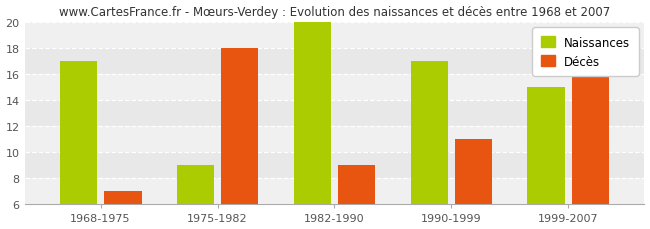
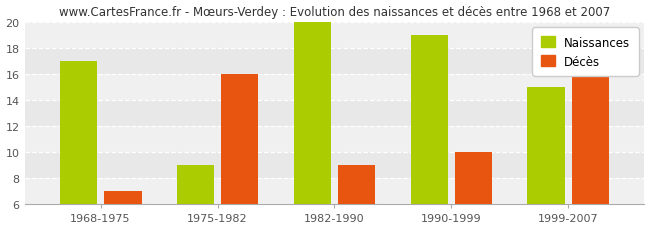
Décès/1975-1982: 18 -> 16
Naissances/1990-1999: 17 -> 19
Décès/1990-1999: 11 -> 10
